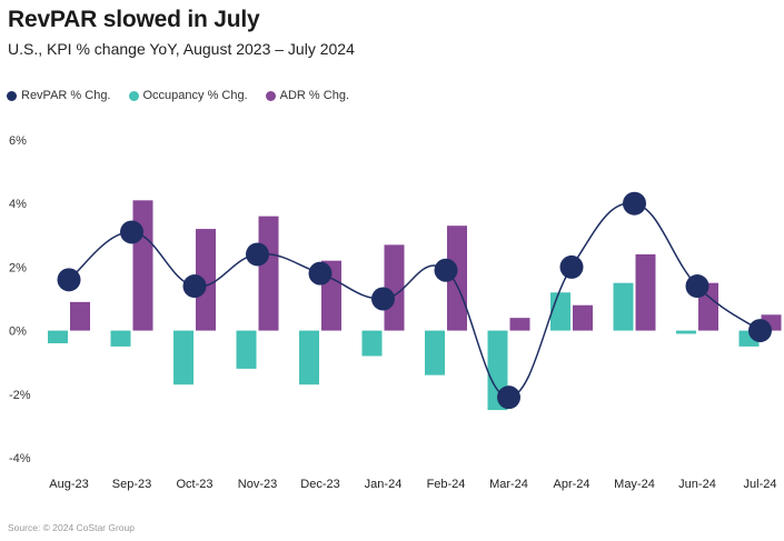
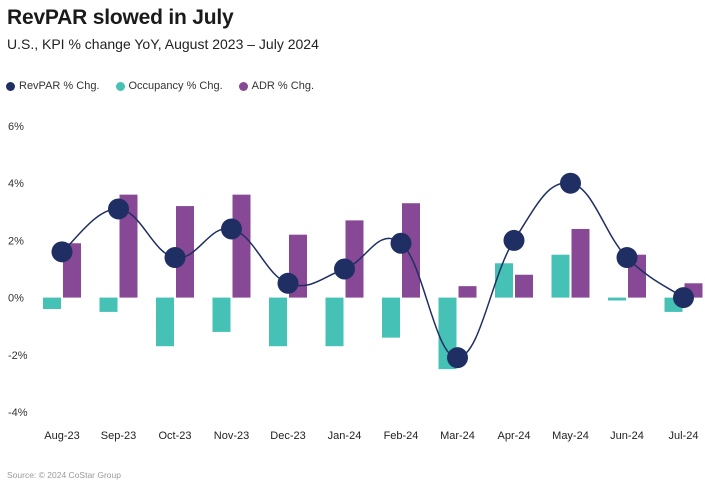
ADR % Chg./Aug-23: 0.9% -> 1.9%
ADR % Chg./Sep-23: 4.1% -> 3.6%
RevPAR % Chg./Dec-23: 1.8% -> 0.5%
Occupancy % Chg./Jan-24: -0.8% -> -1.7%
